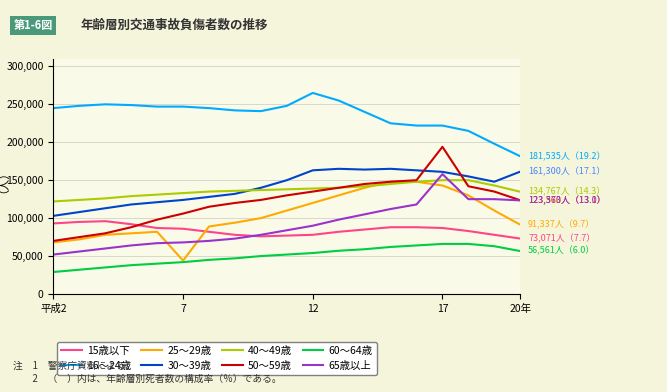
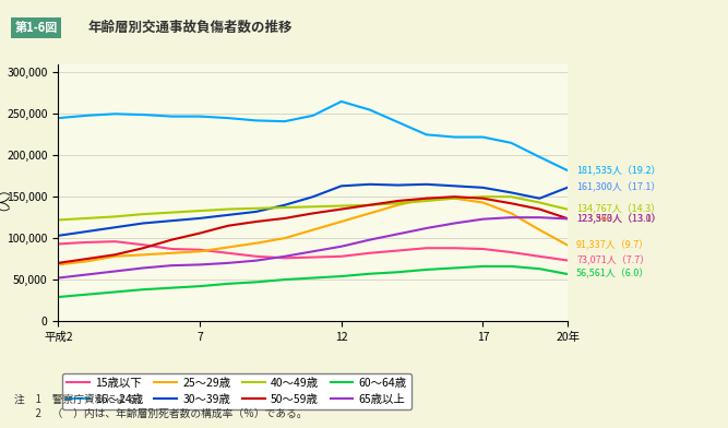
25〜29歳/7: 44,000 -> 84,000
50〜59歳/17: 194,000 -> 148,000
65歳以上/17: 158,000 -> 123,000
